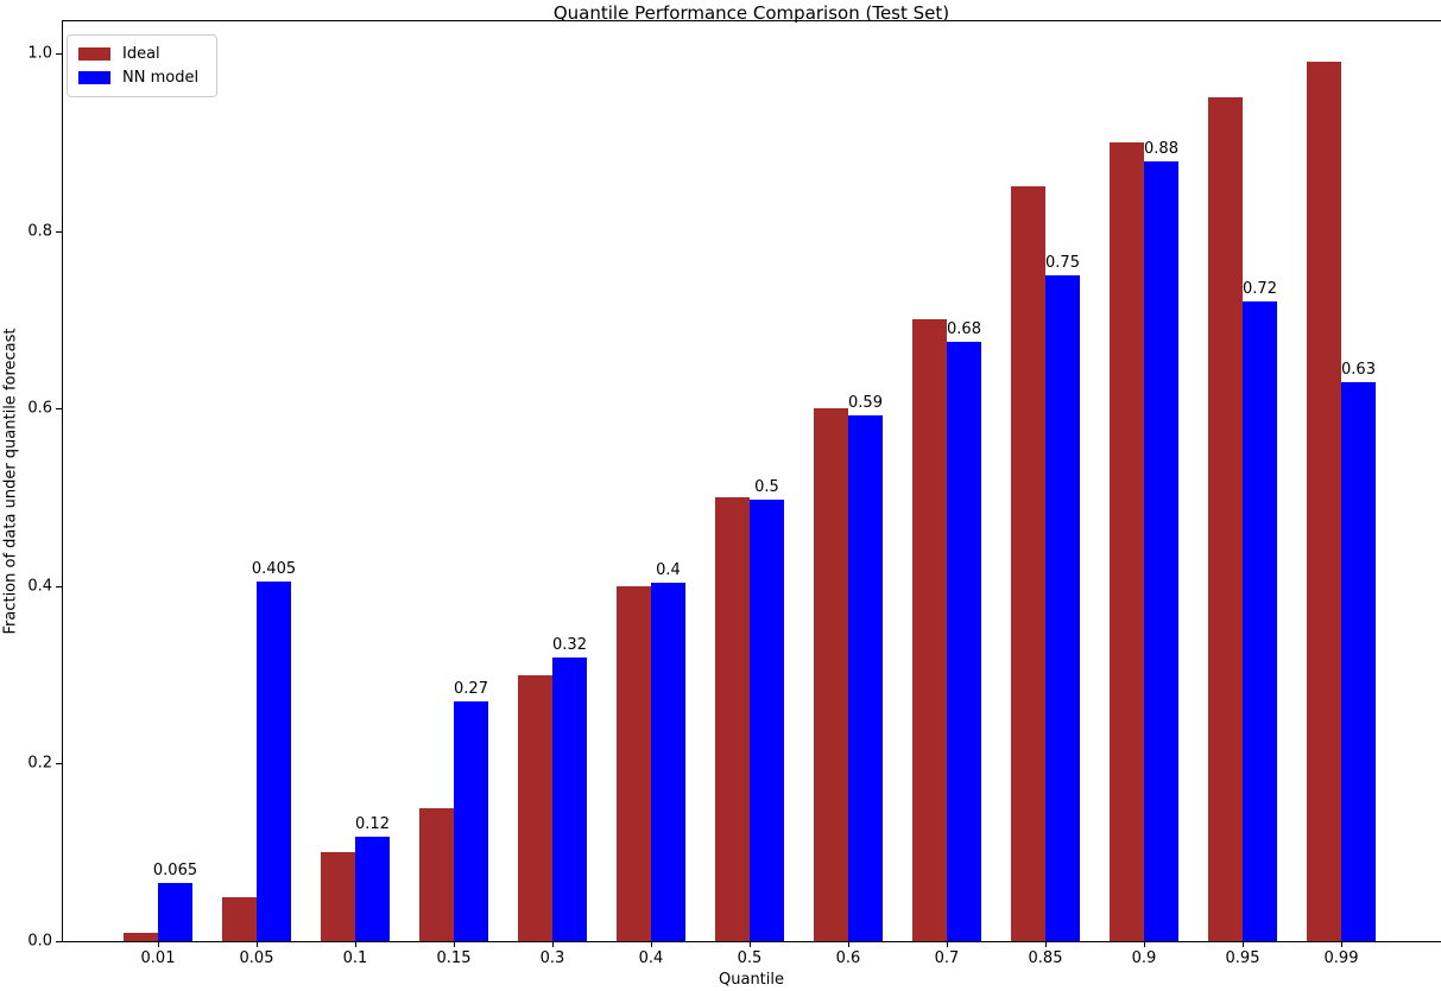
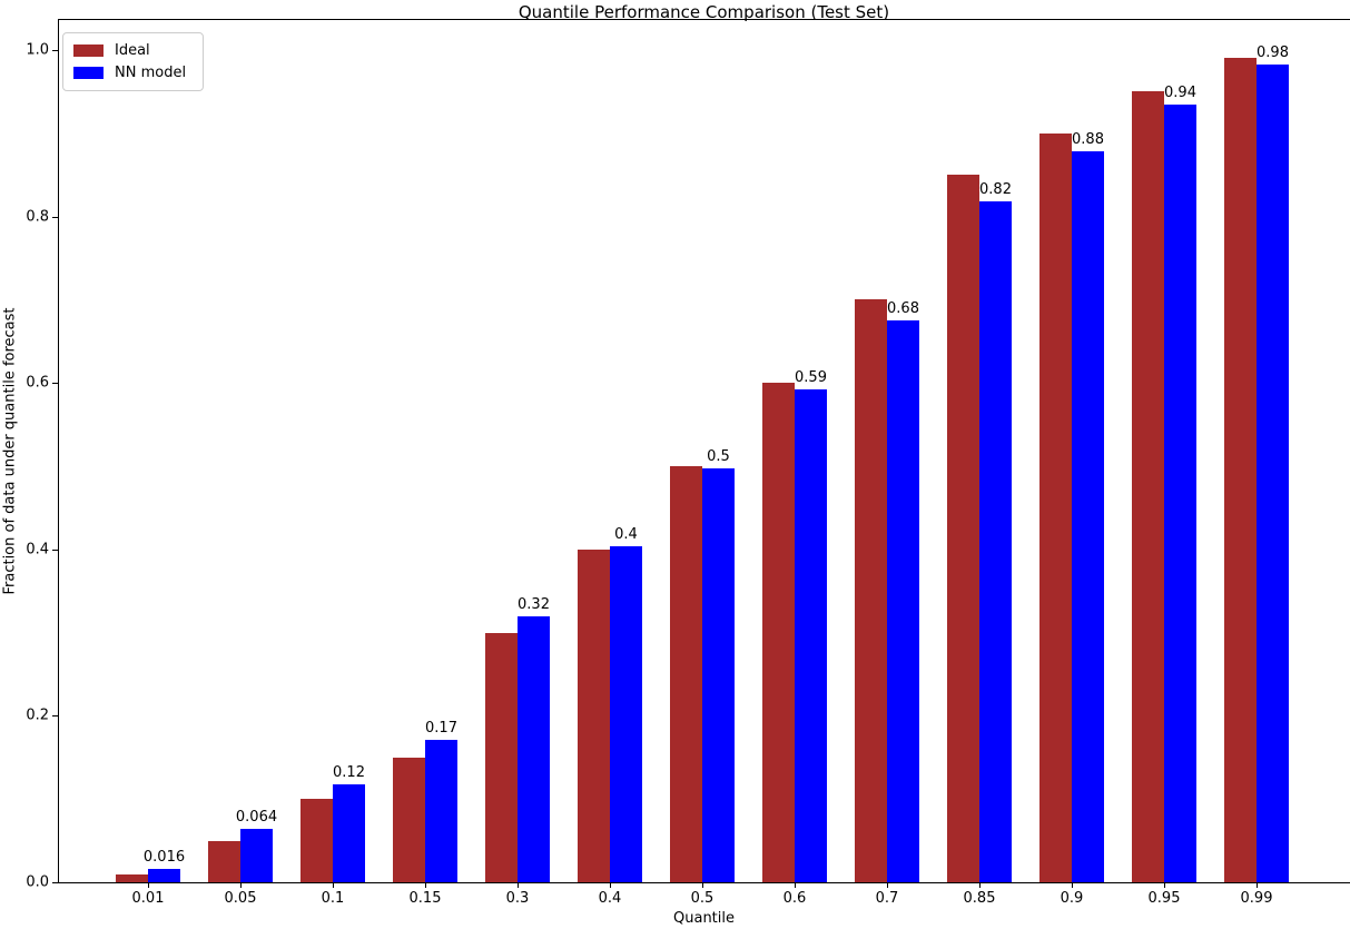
NN model/0.01: 0.065 -> 0.016
NN model/0.05: 0.405 -> 0.064
NN model/0.15: 0.27 -> 0.17
NN model/0.85: 0.75 -> 0.82
NN model/0.95: 0.72 -> 0.94
NN model/0.99: 0.63 -> 0.98
